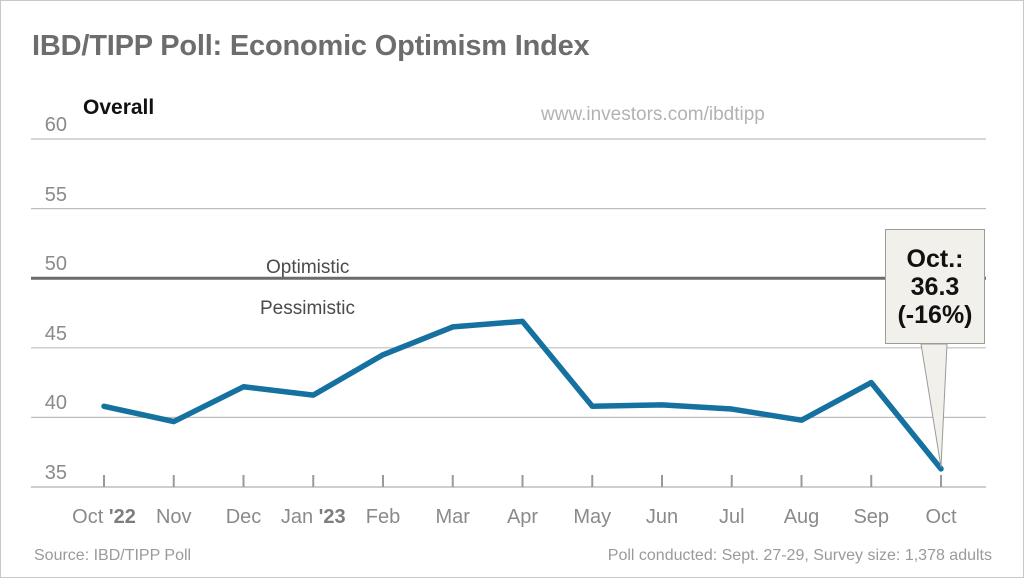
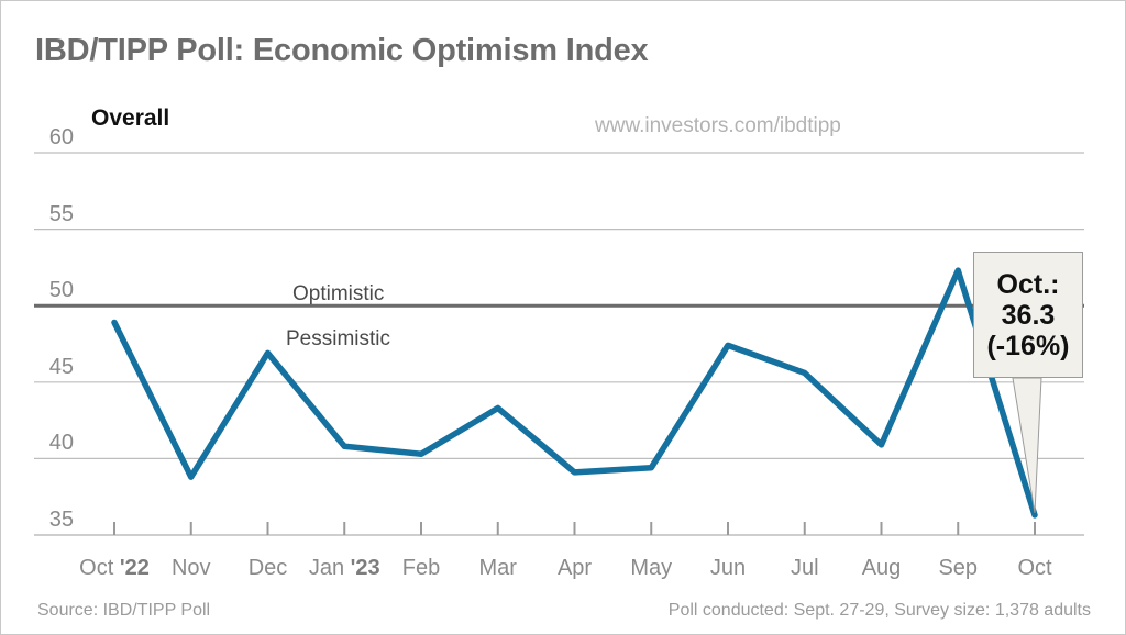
Oct '22: 40.8 -> 48.9
Nov: 39.7 -> 38.8
Dec: 42.2 -> 46.9
Jan '23: 41.6 -> 40.8
Feb: 44.5 -> 40.3
Mar: 46.5 -> 43.3
Apr: 46.9 -> 39.1
May: 40.8 -> 39.4
Jun: 40.9 -> 47.4
Jul: 40.6 -> 45.6
Aug: 39.8 -> 40.9
Sep: 42.5 -> 52.3
